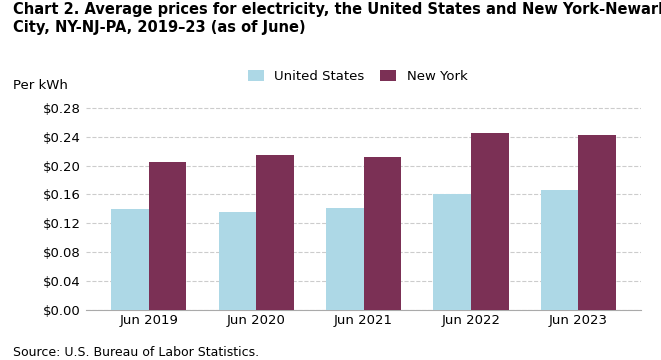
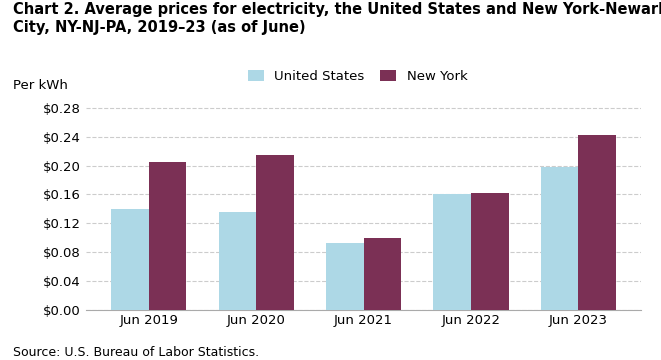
United States/Jun 2021: $0.141 -> $0.092
New York/Jun 2021: $0.212 -> $0.100
New York/Jun 2022: $0.245 -> $0.162
United States/Jun 2023: $0.166 -> $0.198
